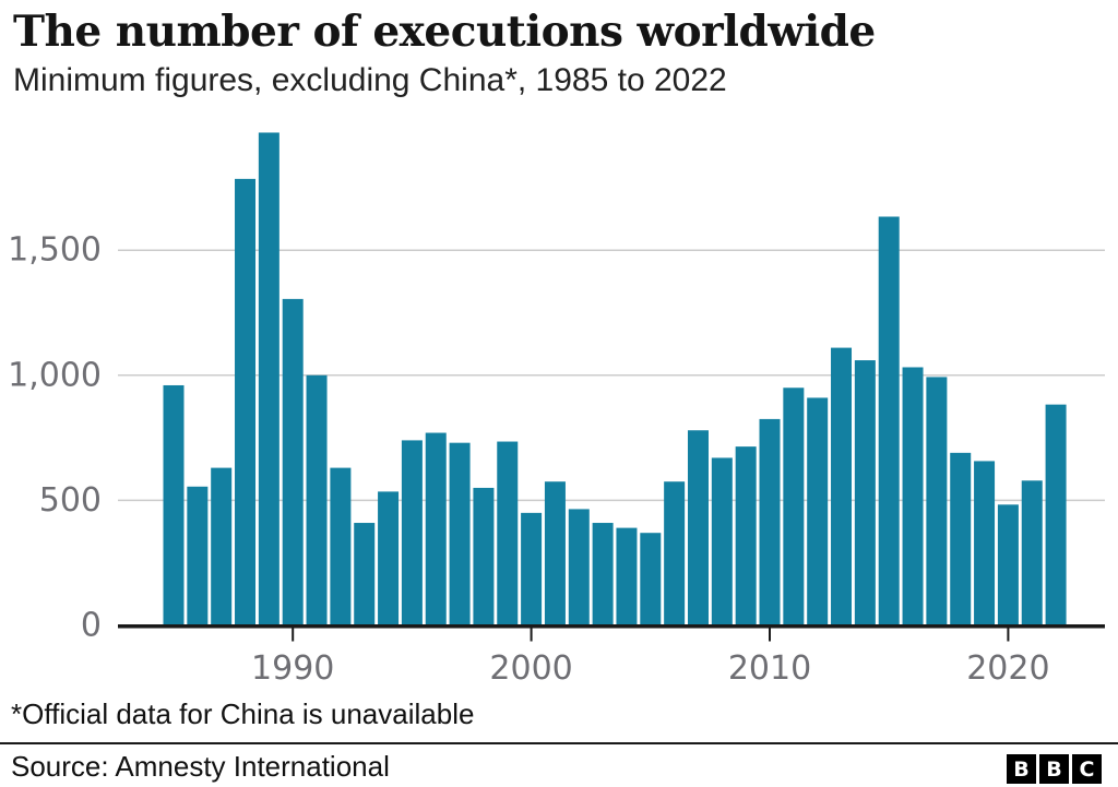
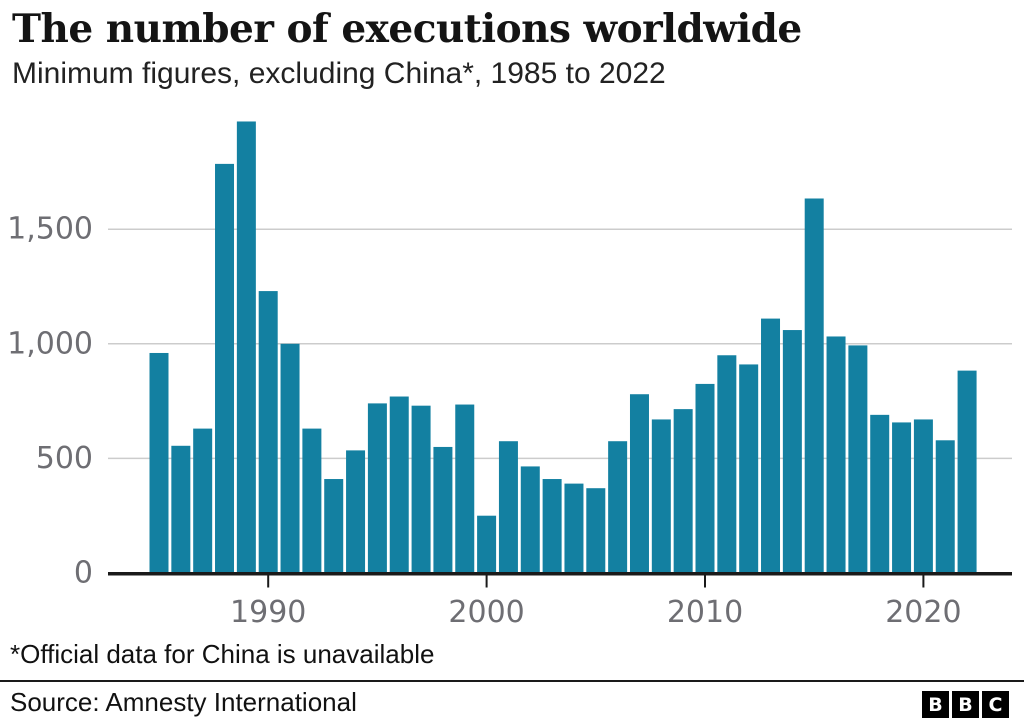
1990: 1300 -> 1230
2000: 450 -> 250
2020: 480 -> 670
